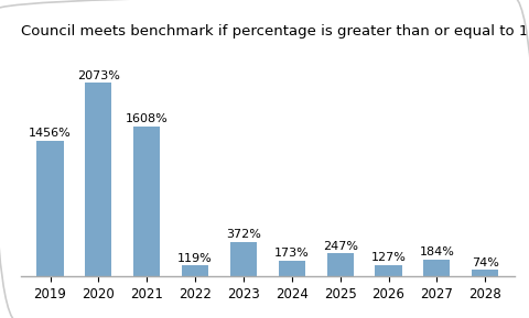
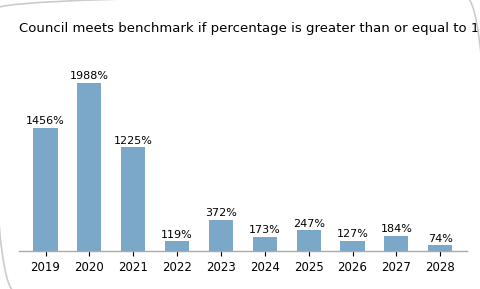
2020: 2073% -> 1988%
2021: 1608% -> 1225%
